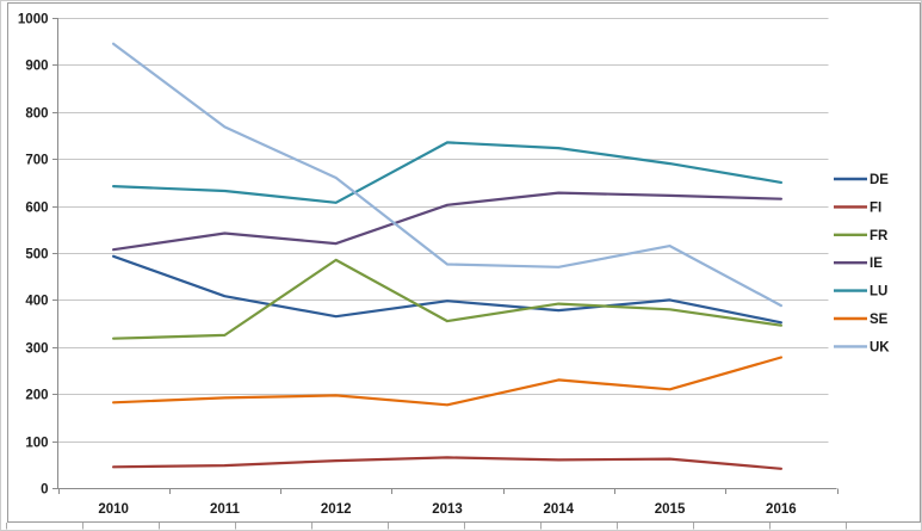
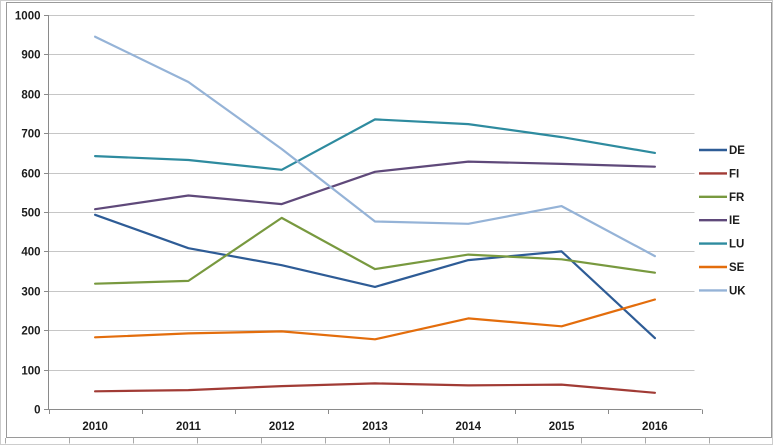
UK/2011: 770 -> 830
DE/2013: 400 -> 310
DE/2016: 350 -> 180
